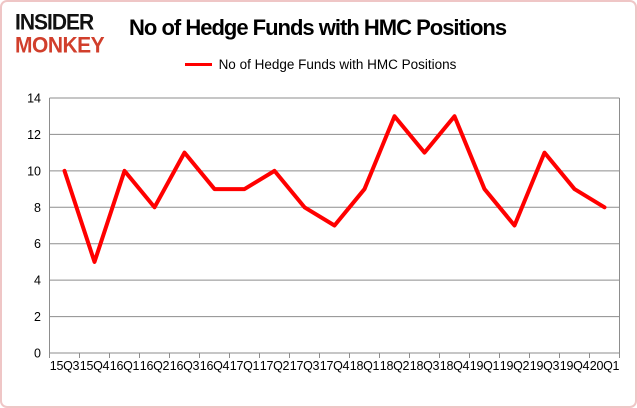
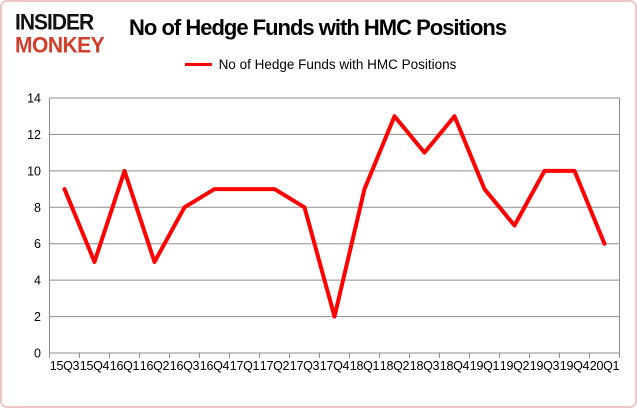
15Q3: 10 -> 9
16Q2: 8 -> 5
16Q3: 11 -> 8
17Q2: 10 -> 9
17Q4: 7 -> 2
19Q3: 11 -> 10
19Q4: 9 -> 10
20Q1: 8 -> 6
